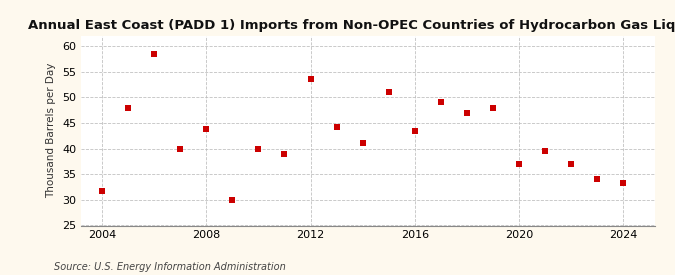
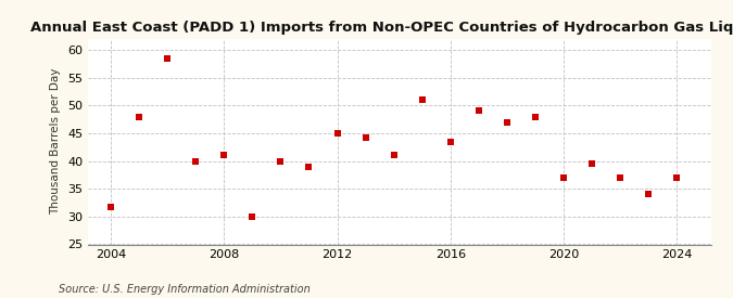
2008: 43.8 -> 41.0
2012: 53.6 -> 45.0
2024: 33.2 -> 37.0
